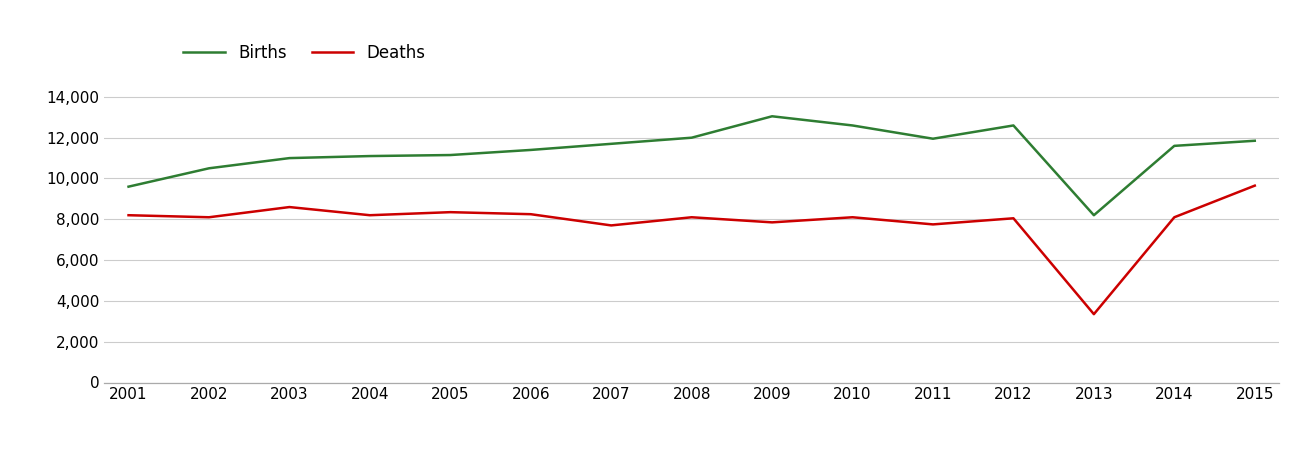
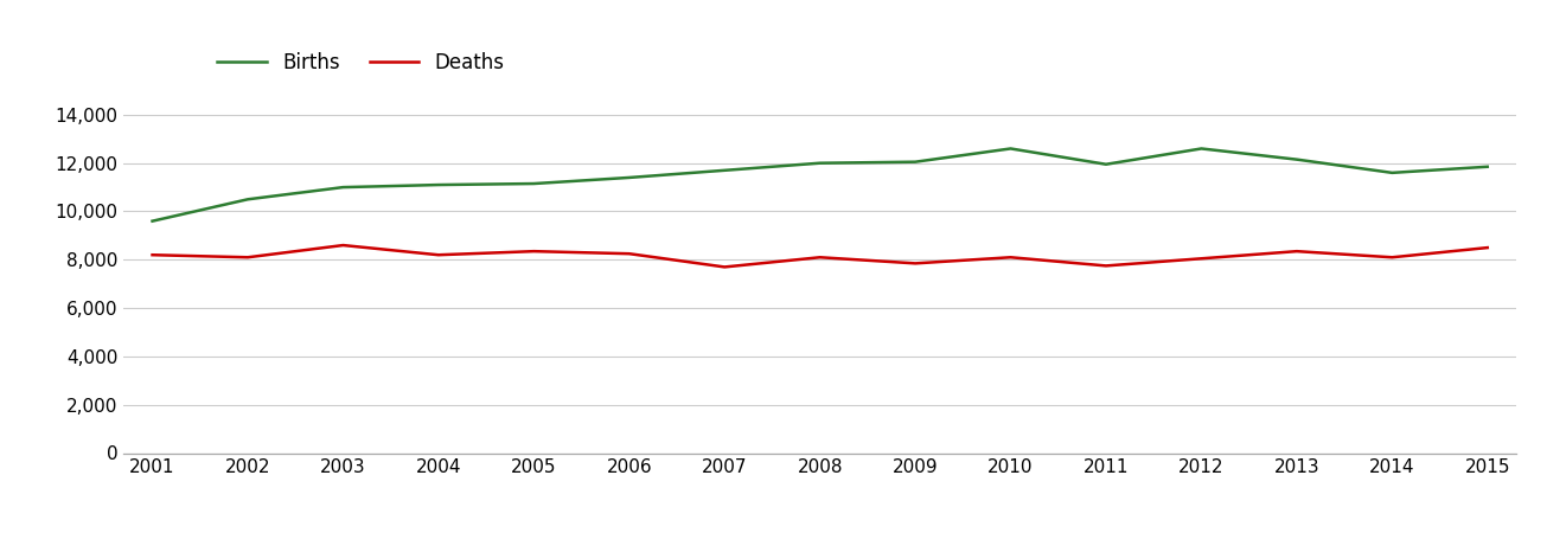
Births/2009: 13,050 -> 12,050
Births/2013: 8,200 -> 12,150
Deaths/2013: 3,350 -> 8,350
Deaths/2015: 9,650 -> 8,500
